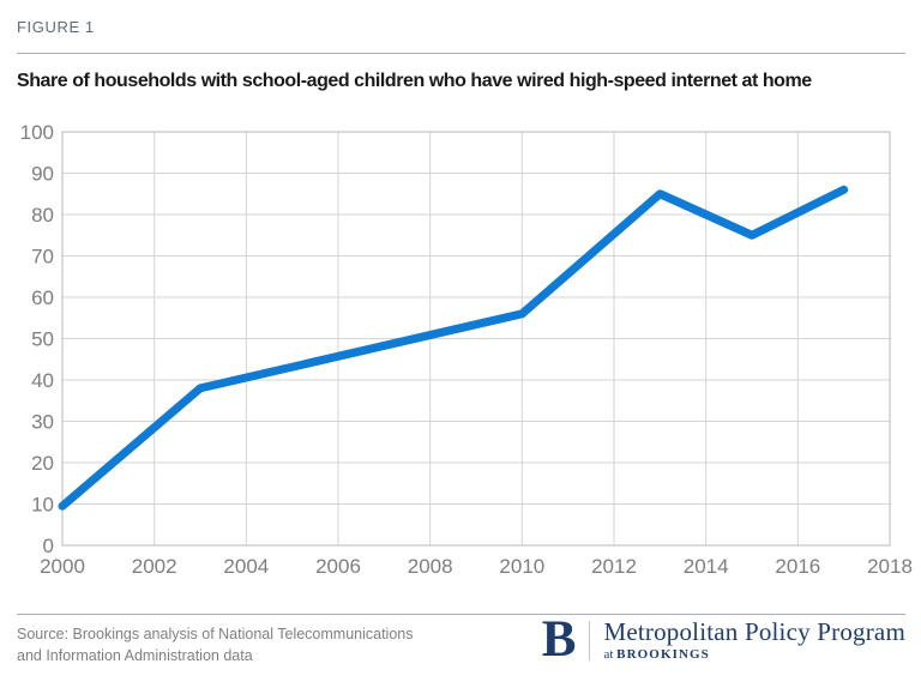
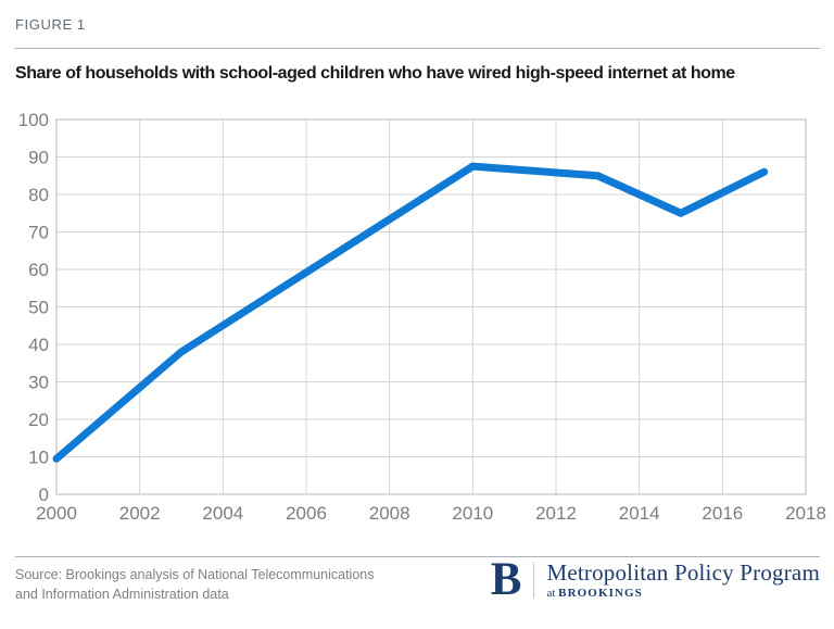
2010: 56 -> 88
